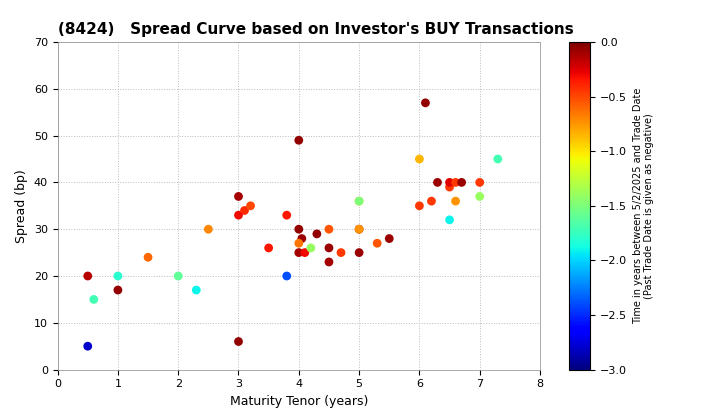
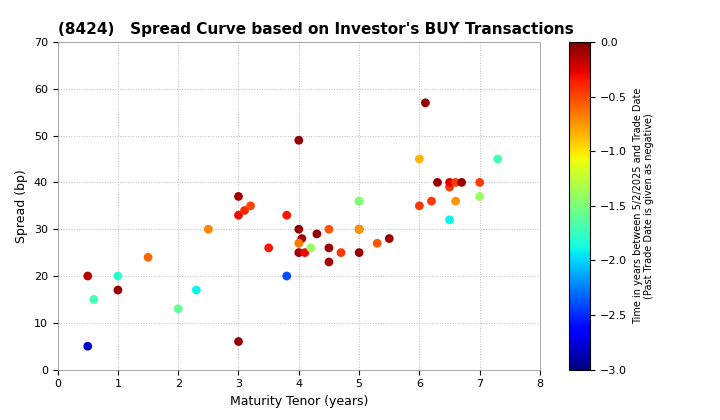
2: 20 -> 13
